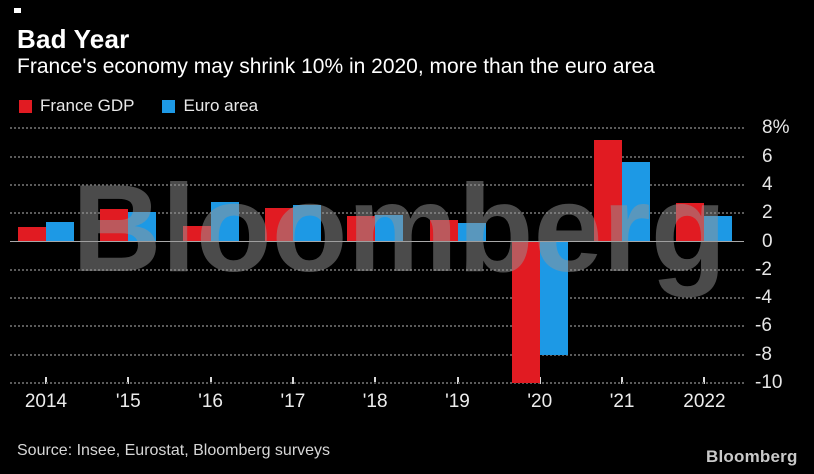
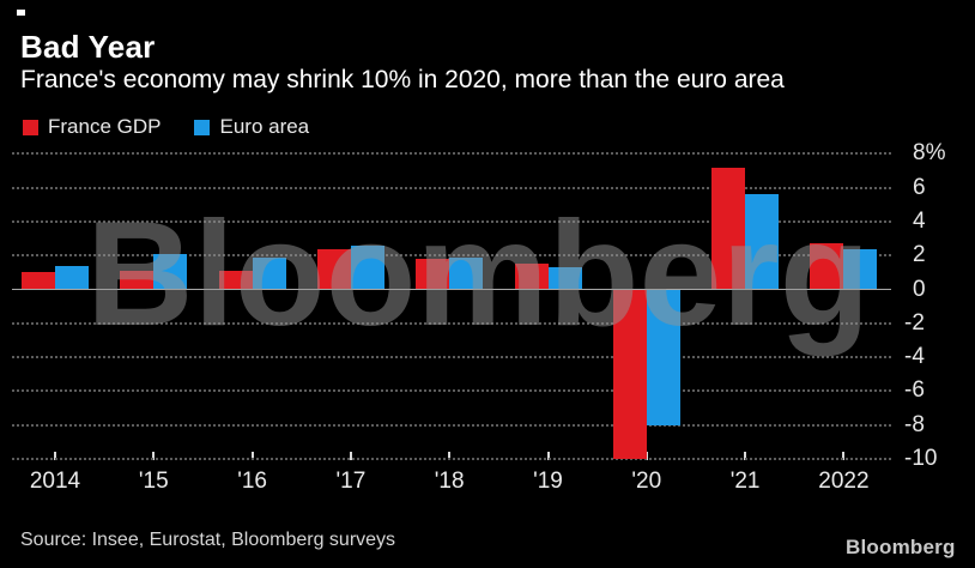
France GDP/'15: 2.3 -> 1.1
Euro area/'16: 2.8 -> 1.9
Euro area/2022: 1.8 -> 2.4
